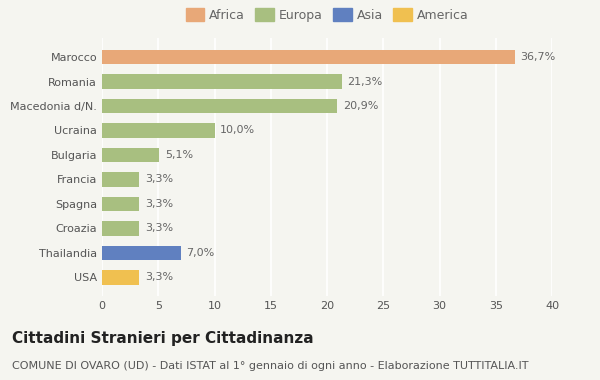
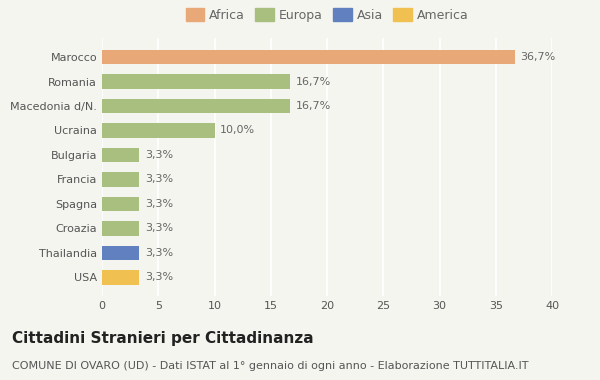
Romania: 21,3% -> 16,7%
Macedonia d/N.: 20,9% -> 16,7%
Bulgaria: 5,1% -> 3,3%
Thailandia: 7,0% -> 3,3%
